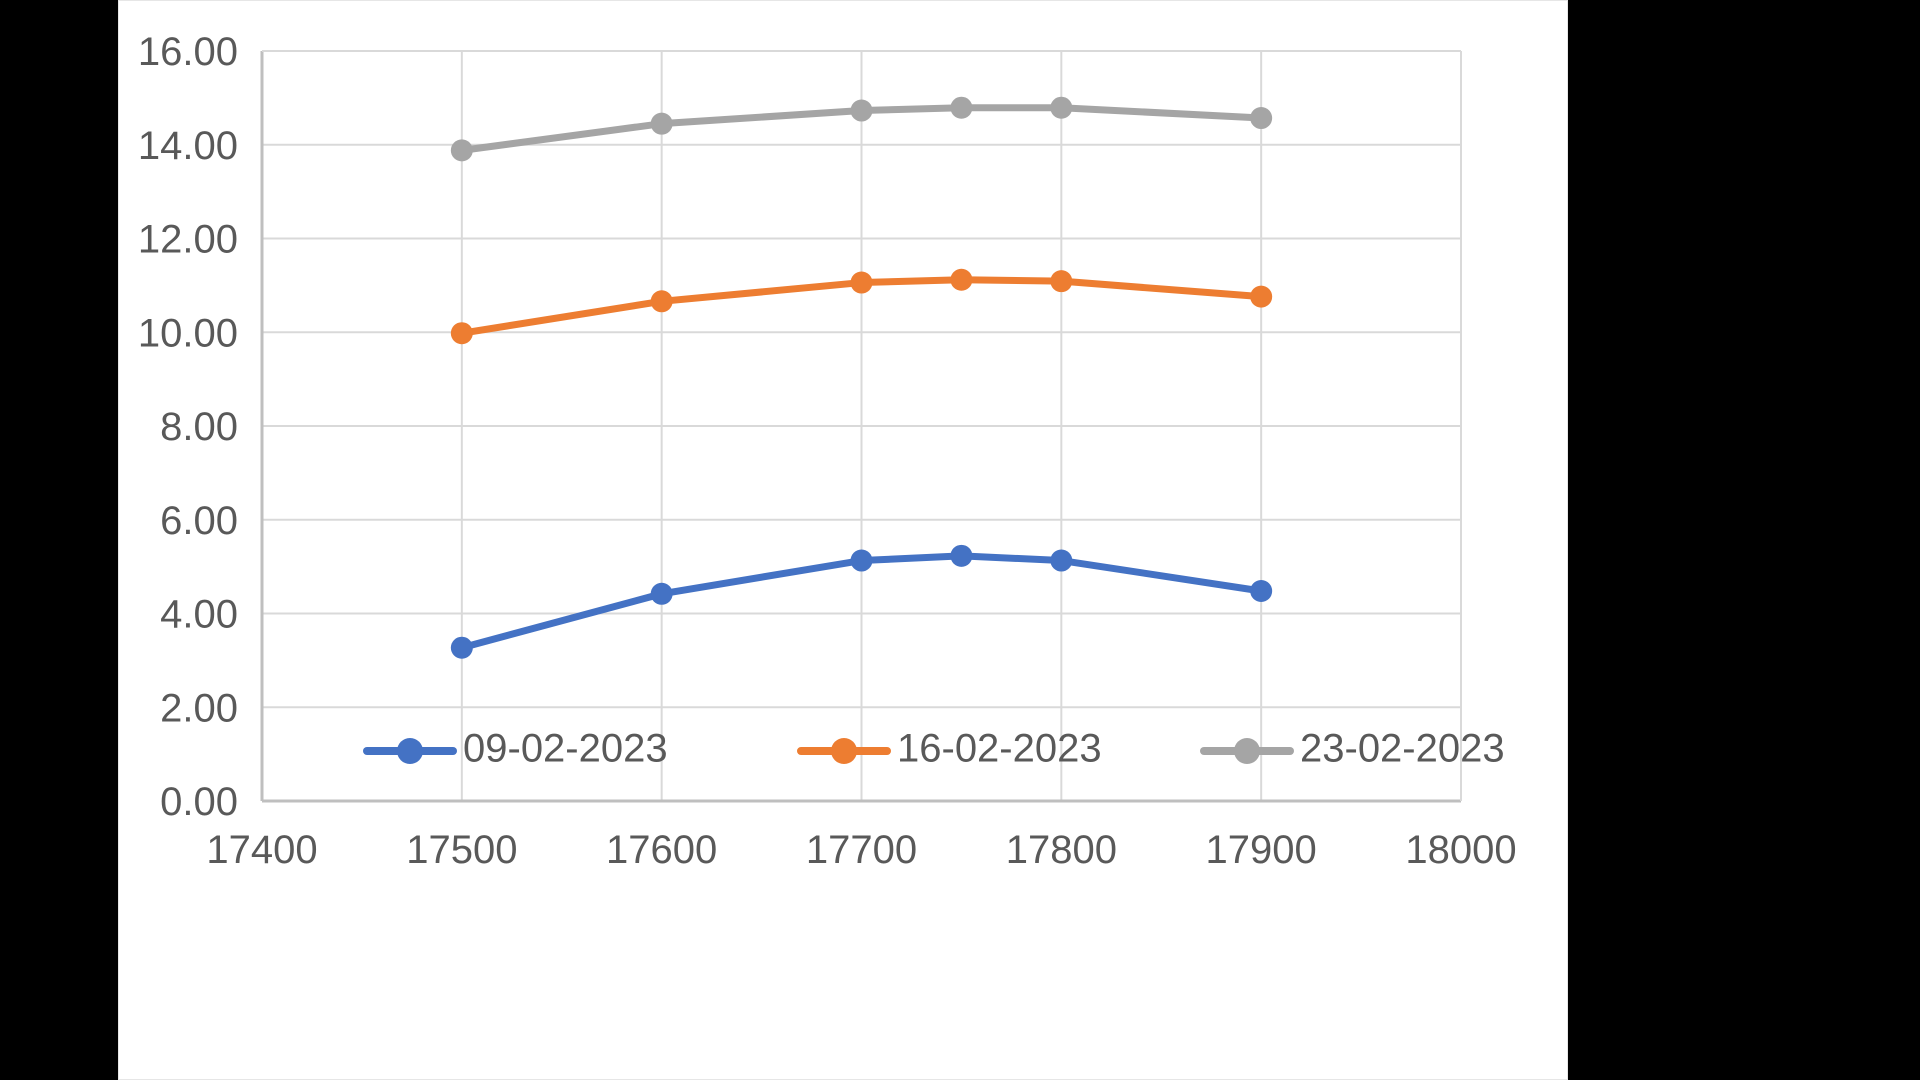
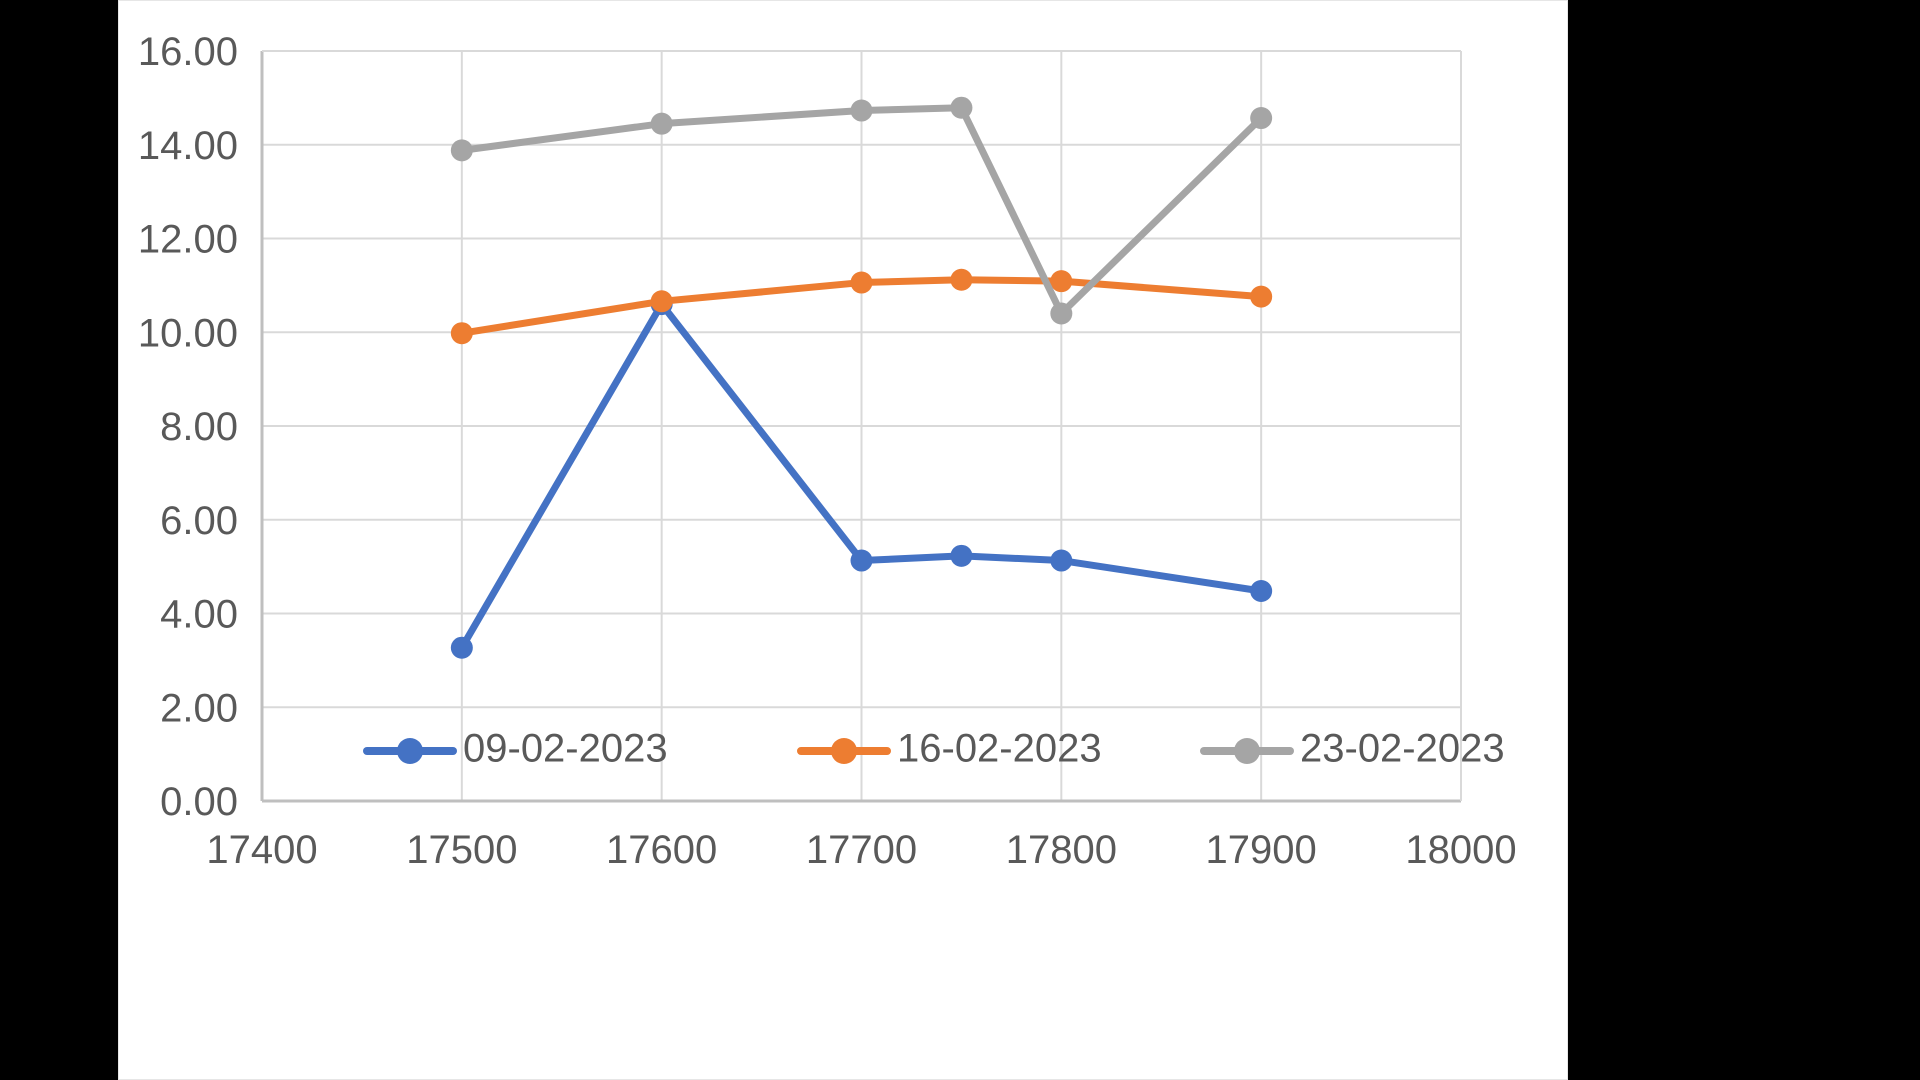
09-02-2023/17600: 4.4 -> 10.6
23-02-2023/17800: 14.8 -> 10.4
